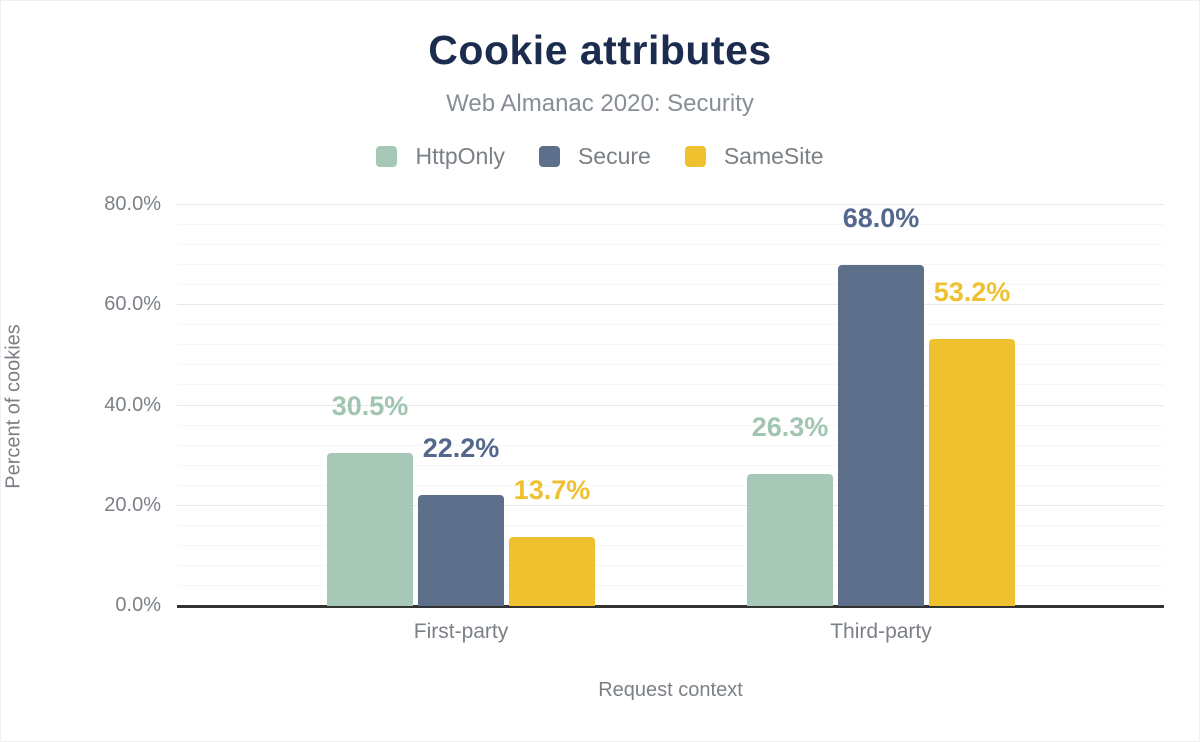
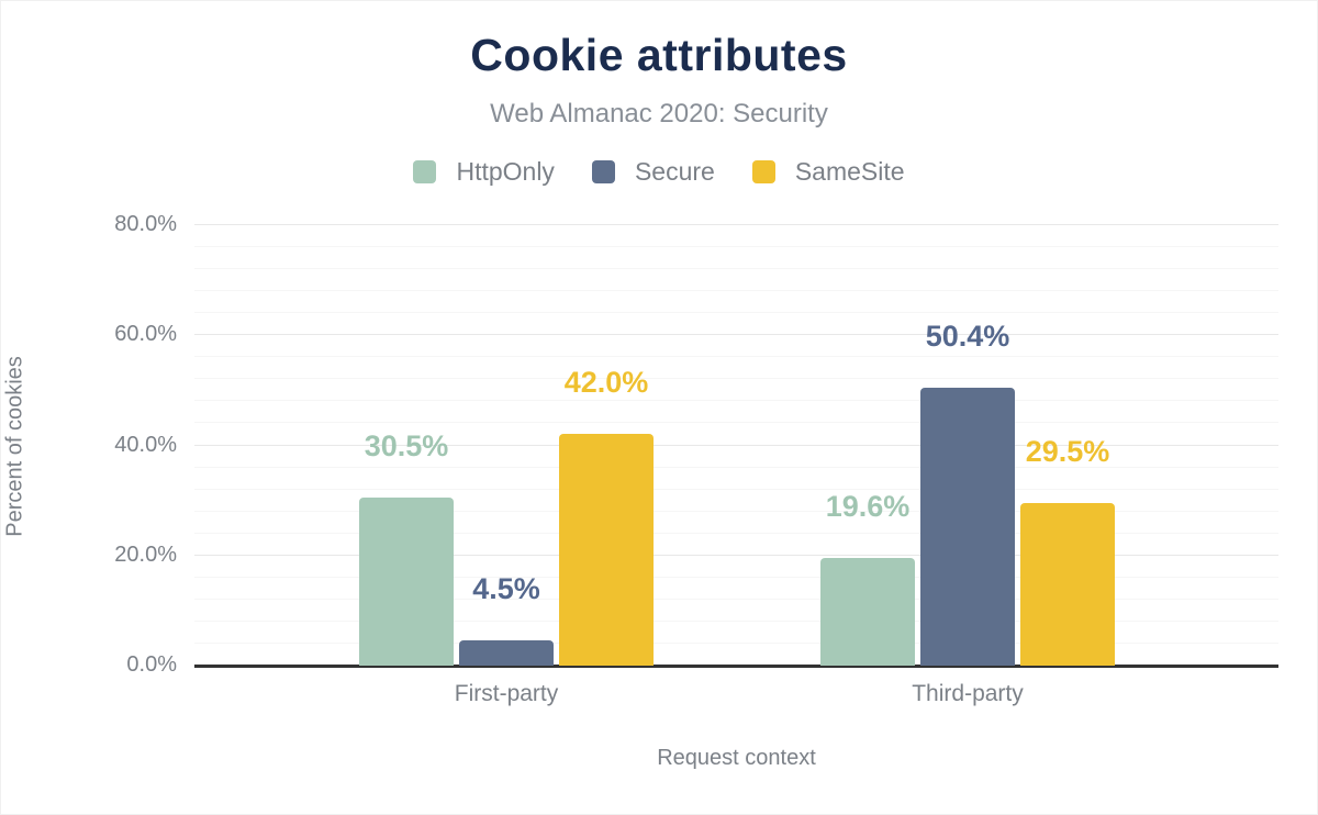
Secure/First-party: 22.2% -> 4.5%
SameSite/First-party: 13.7% -> 42.0%
HttpOnly/Third-party: 26.3% -> 19.6%
Secure/Third-party: 68.0% -> 50.4%
SameSite/Third-party: 53.2% -> 29.5%
